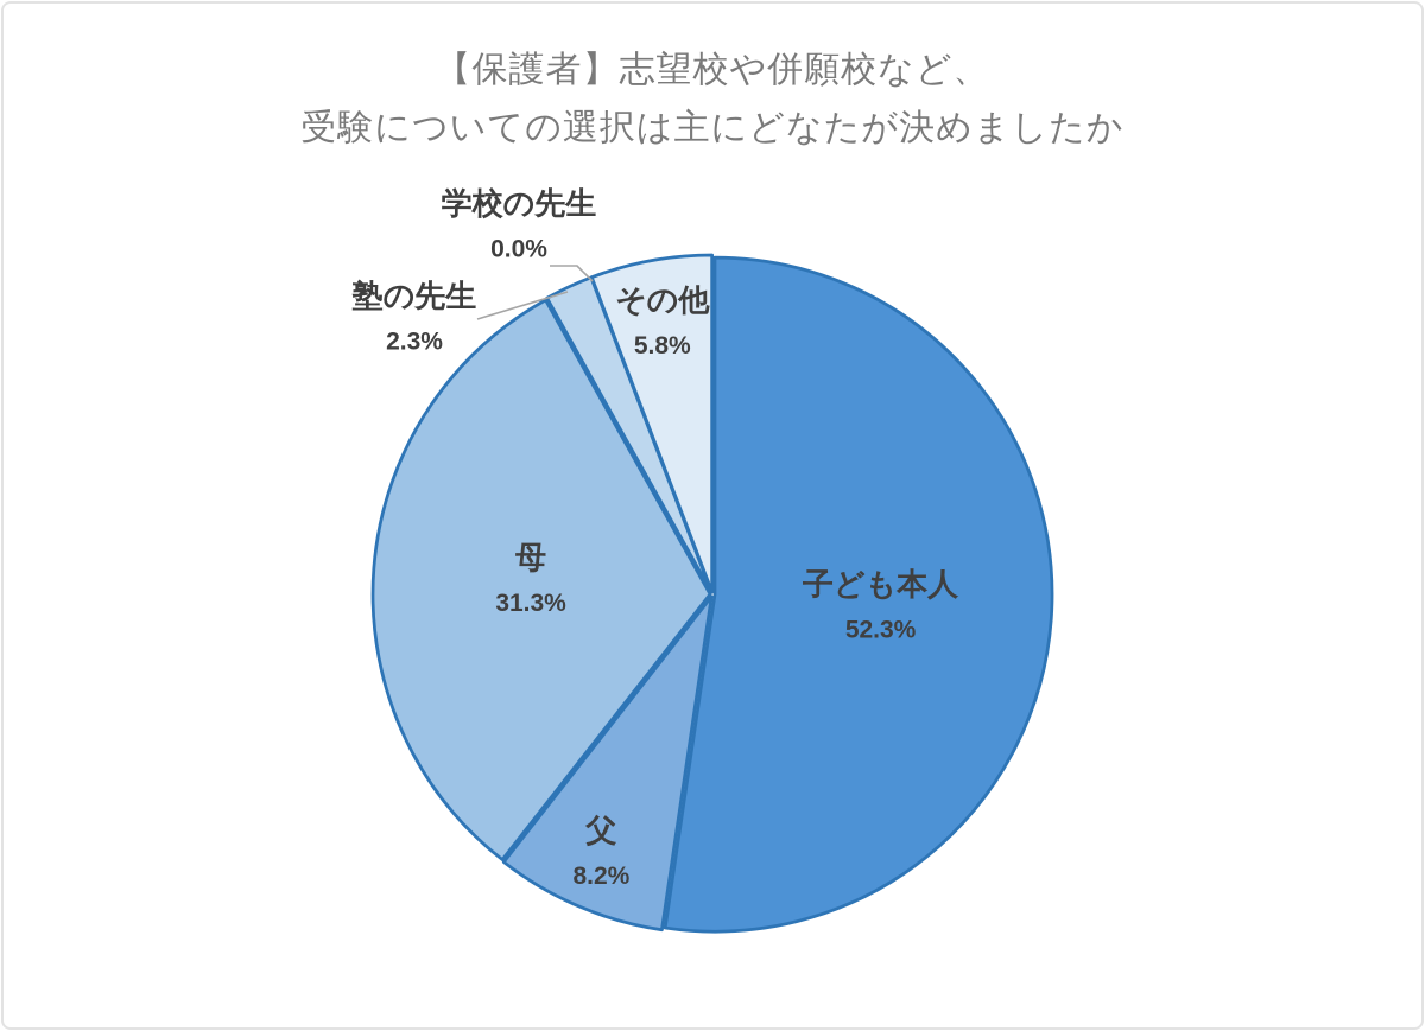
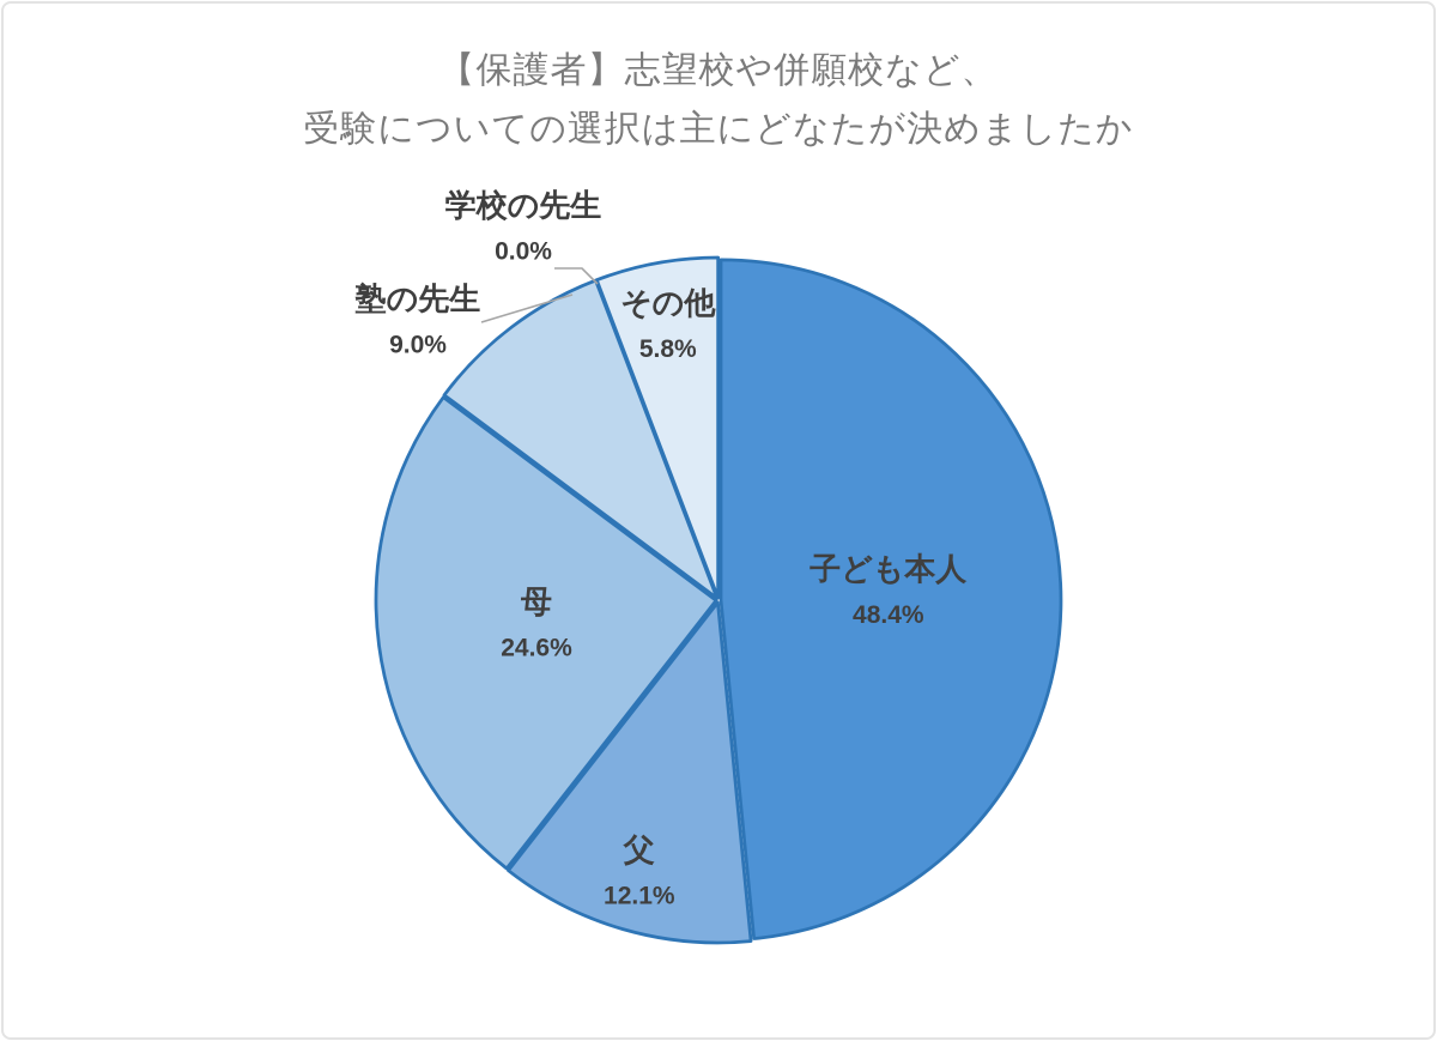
子ども本人: 52.3% -> 48.4%
父: 8.2% -> 12.1%
母: 31.3% -> 24.6%
塾の先生: 2.3% -> 9.0%
